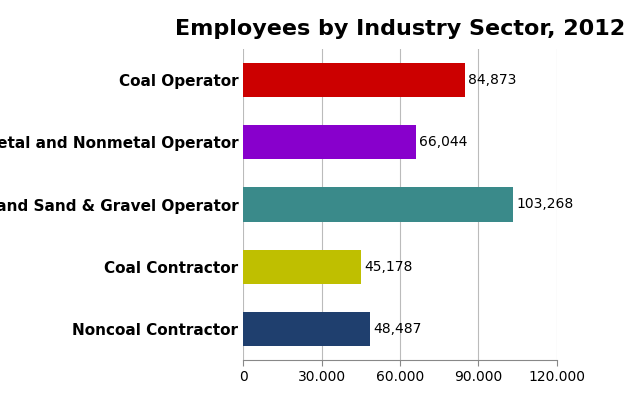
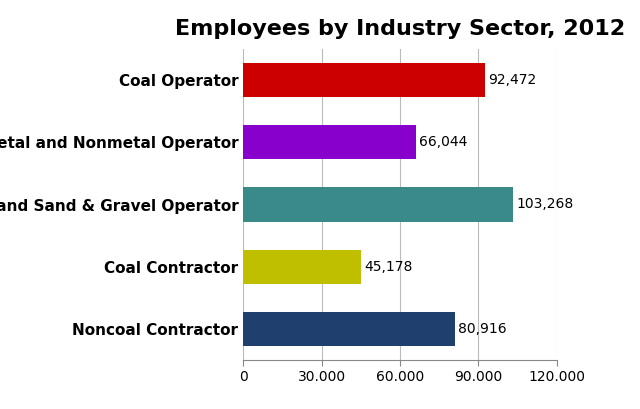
Coal Operator: 84,873 -> 92,472
Noncoal Contractor: 48,487 -> 80,916
